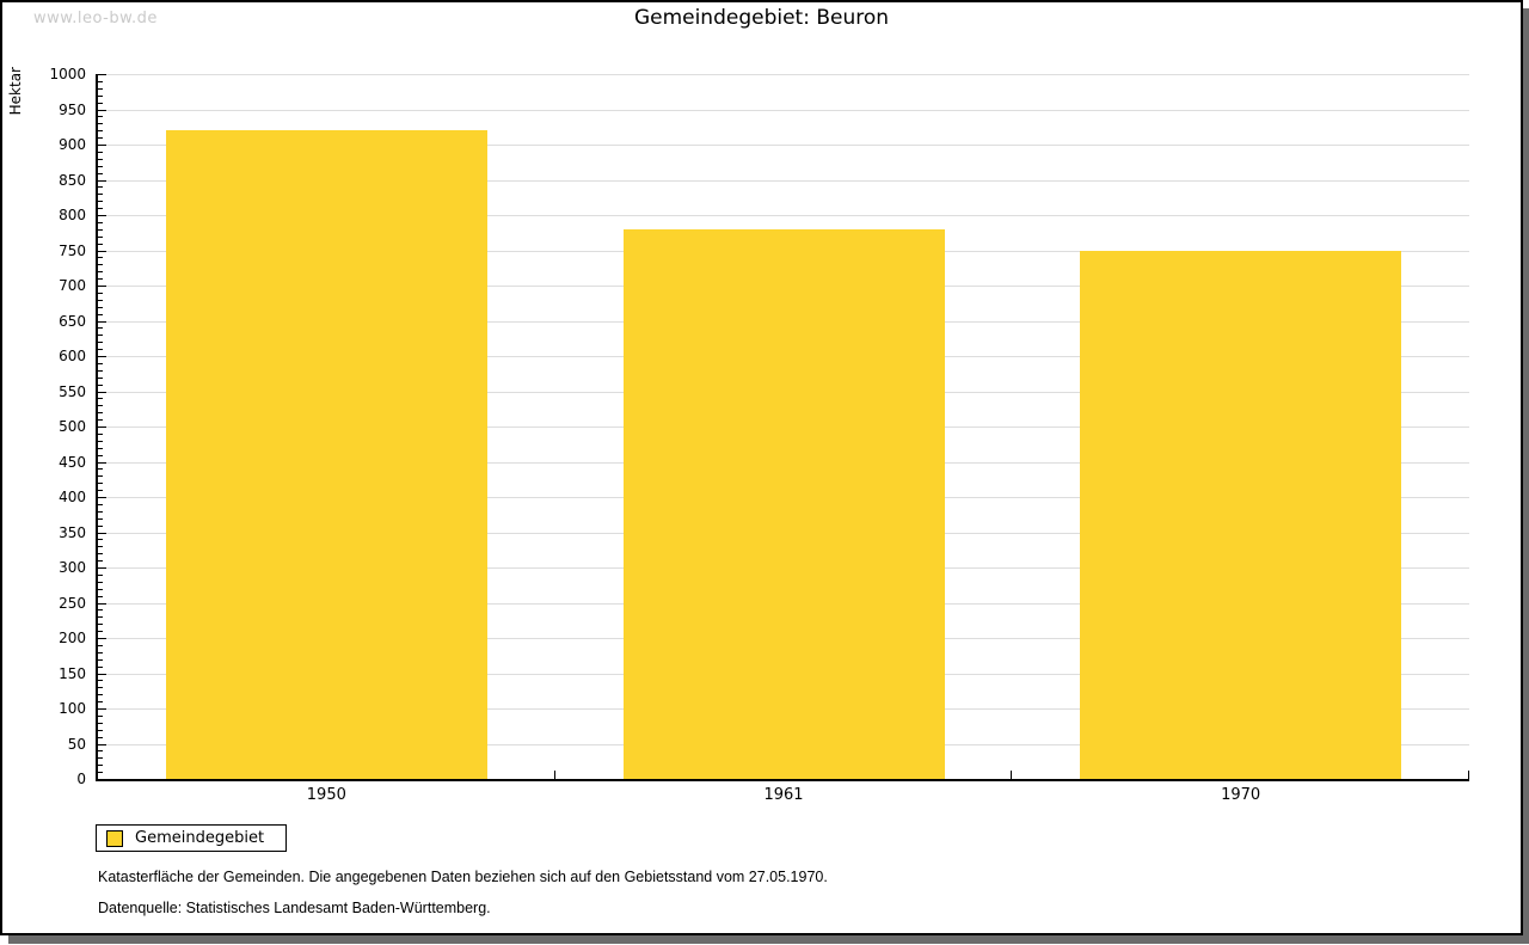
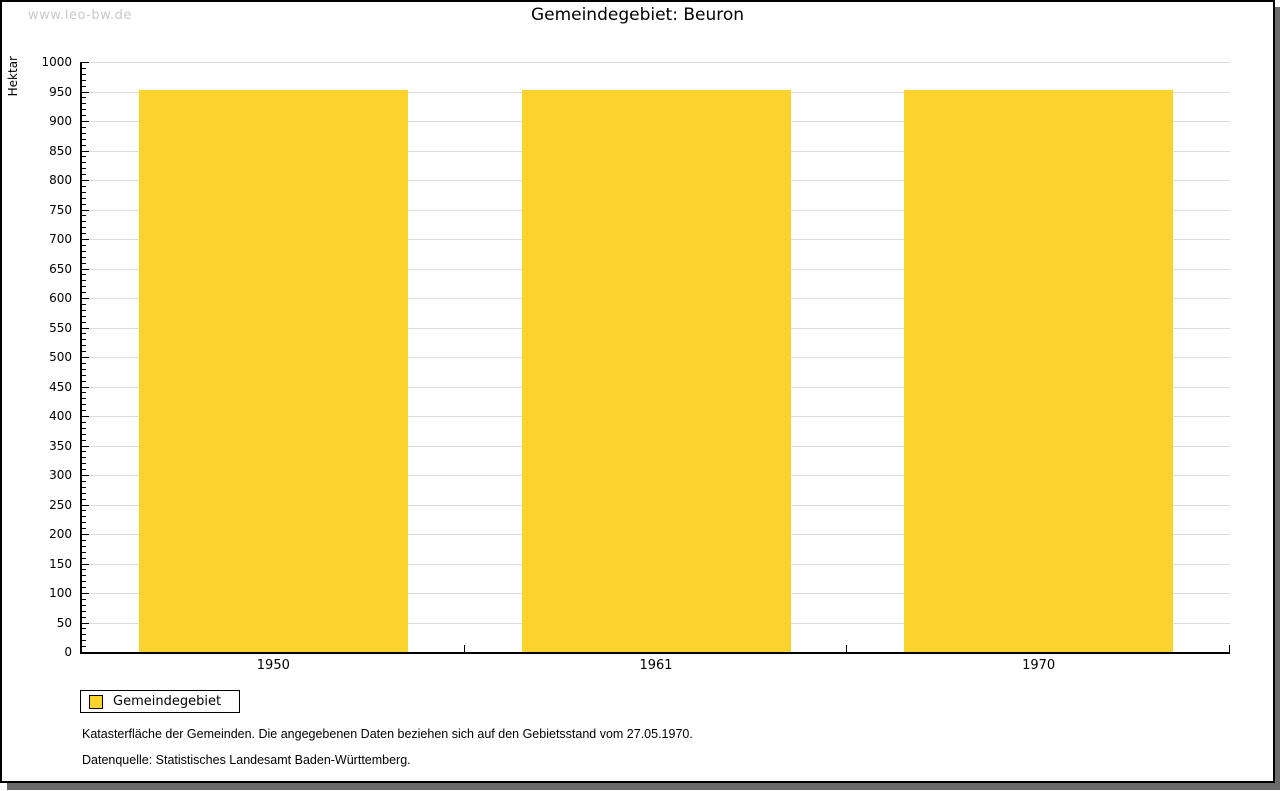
1950: 920 -> 950
1961: 780 -> 950
1970: 750 -> 950
